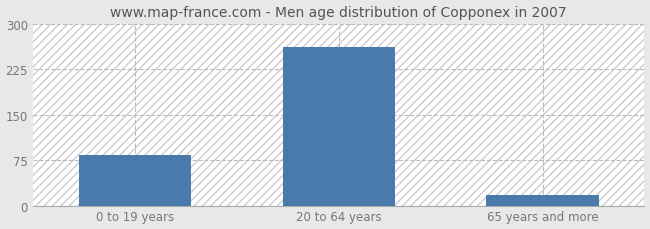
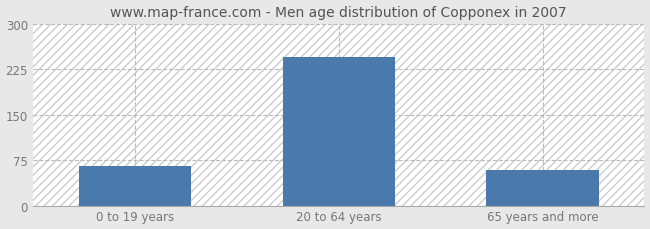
0 to 19 years: 83 -> 66
20 to 64 years: 262 -> 246
65 years and more: 18 -> 58
